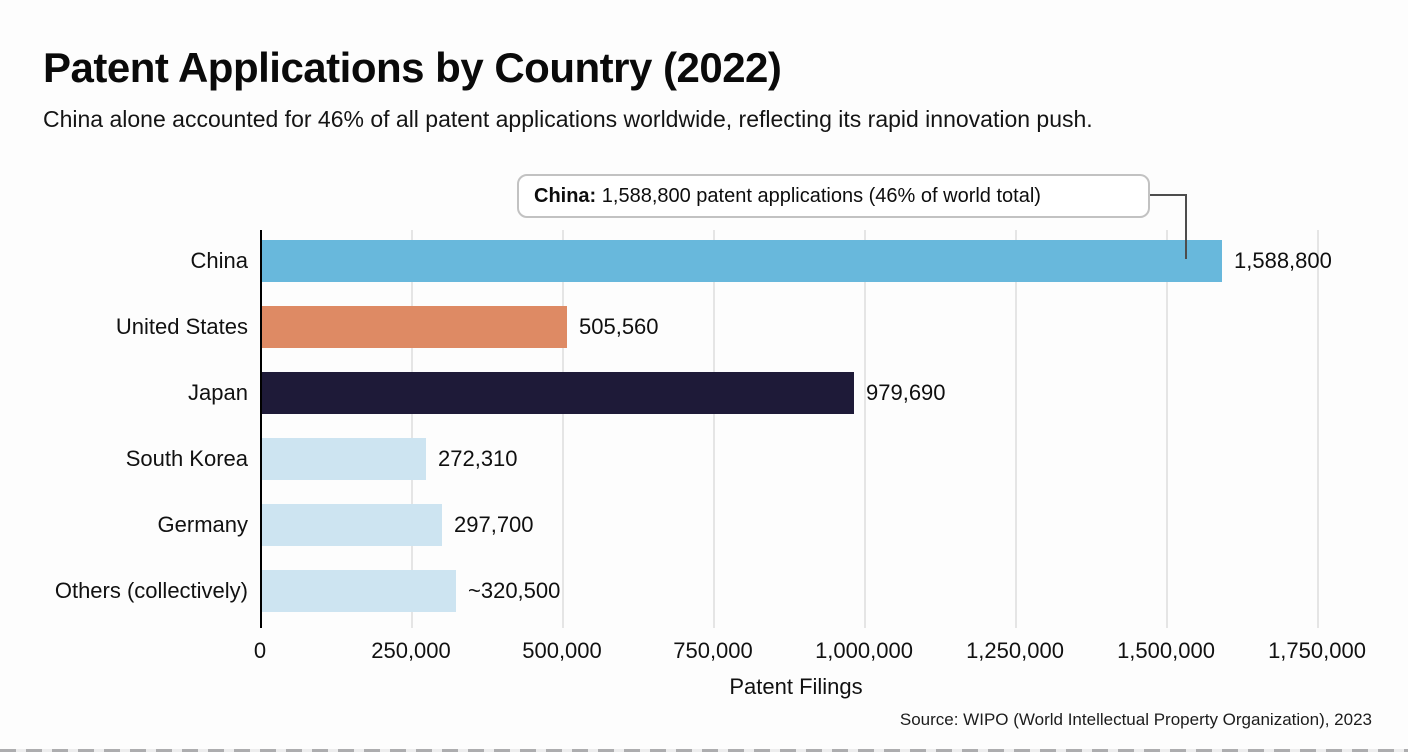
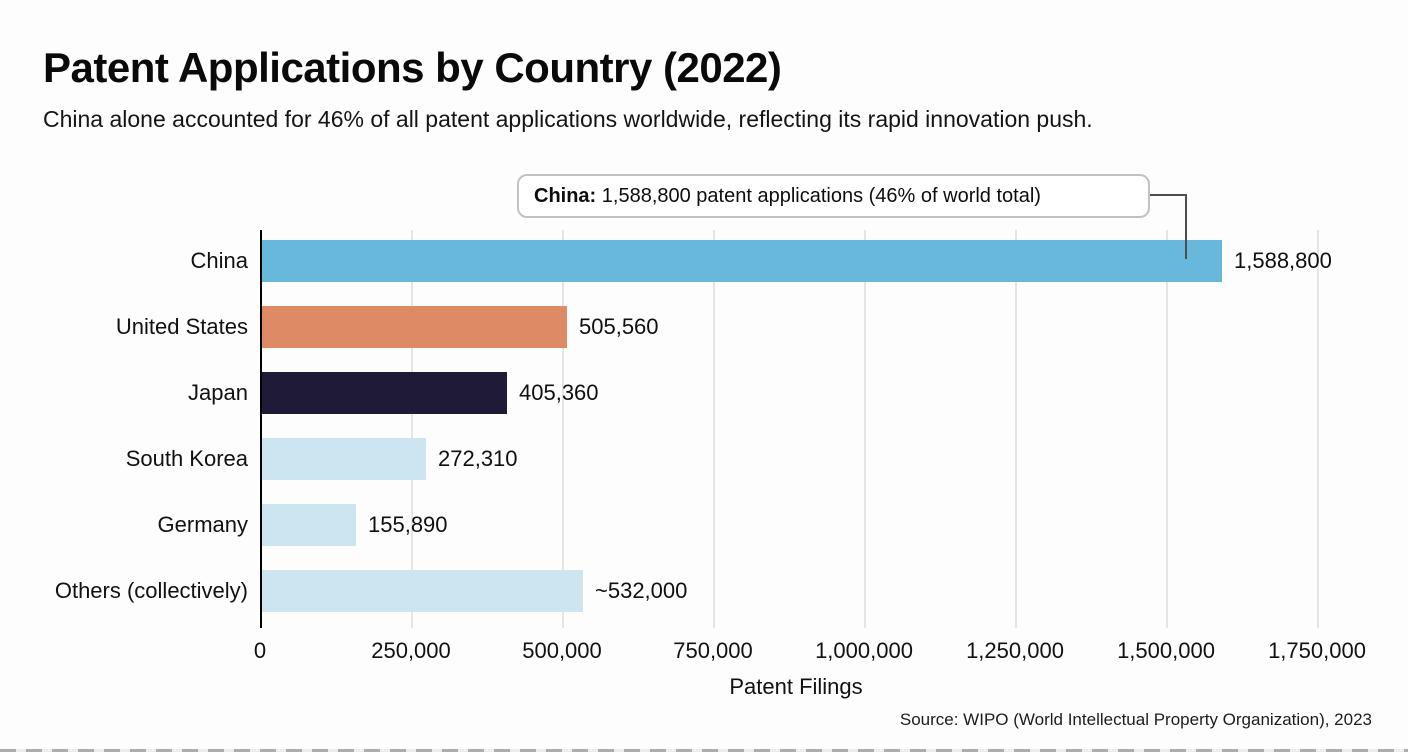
Japan: 979,690 -> 405,360
Germany: 297,700 -> 155,890
Others (collectively): 320,500 -> 532,000
